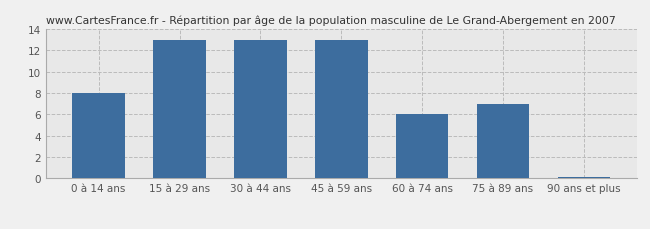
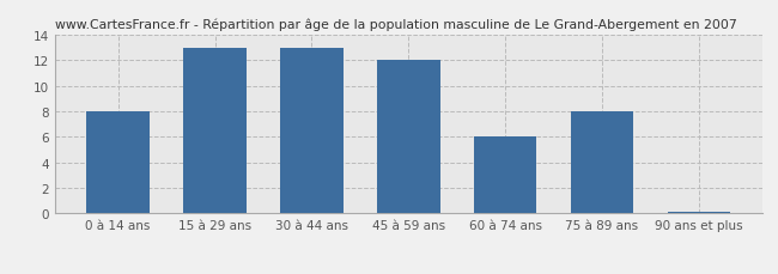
45 à 59 ans: 13.0 -> 12.0
75 à 89 ans: 7.0 -> 8.0
